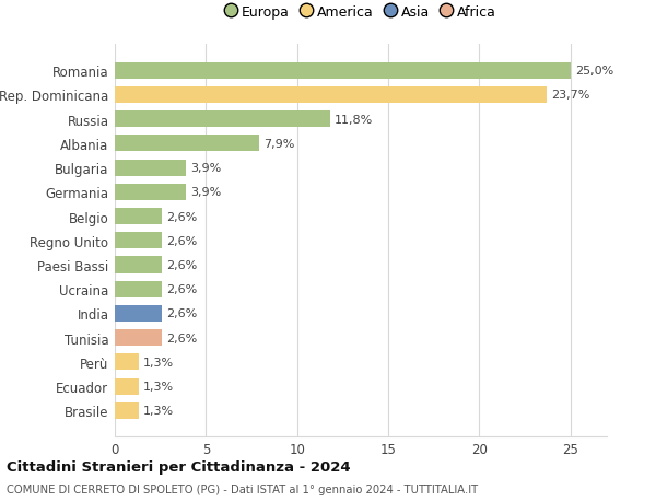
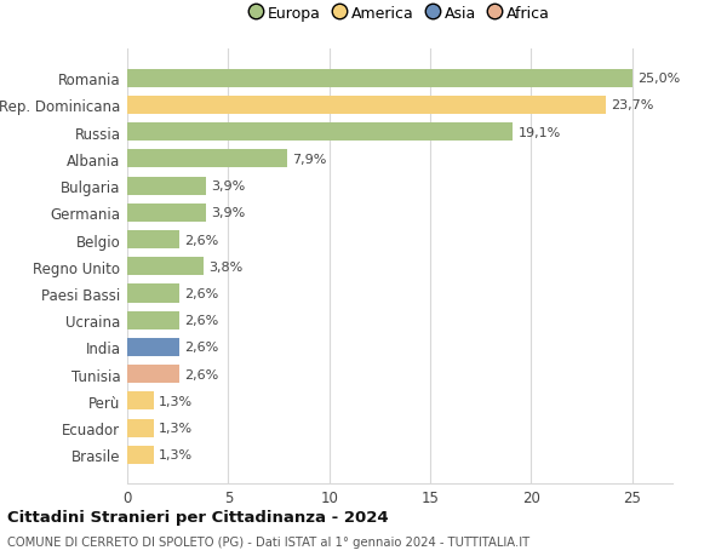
Russia: 11,8% -> 19,1%
Regno Unito: 2,6% -> 3,8%
